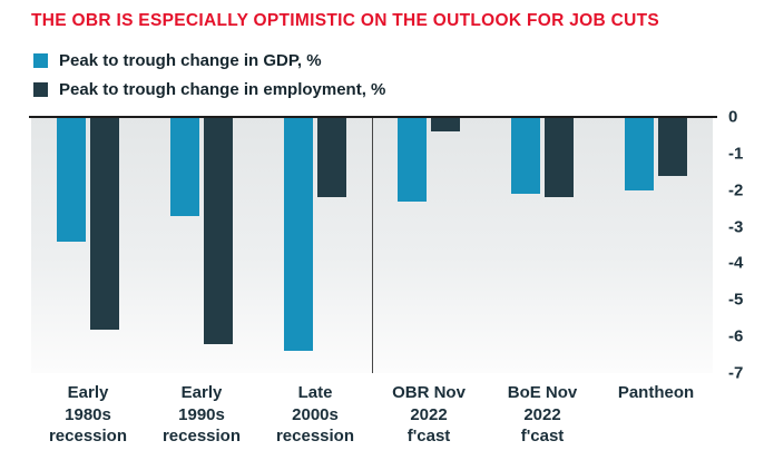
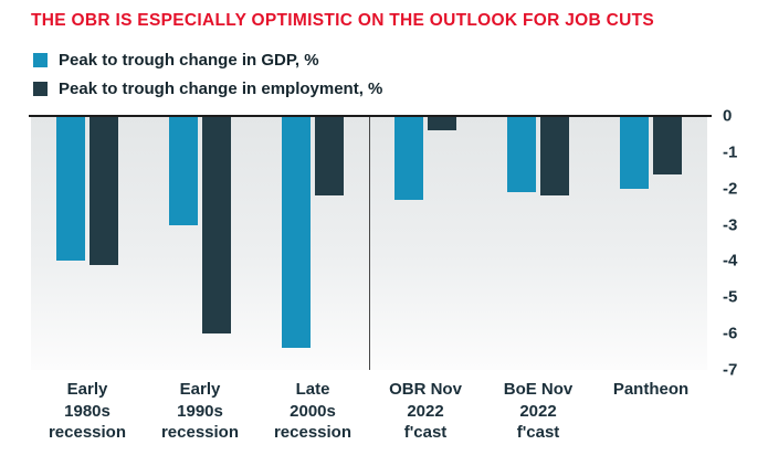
Peak to trough change in GDP, %/Early 1980s recession: -3.4 -> -4.0
Peak to trough change in employment, %/Early 1980s recession: -5.8 -> -4.1
Peak to trough change in GDP, %/Early 1990s recession: -2.7 -> -3.0
Peak to trough change in employment, %/Early 1990s recession: -6.2 -> -6.0
